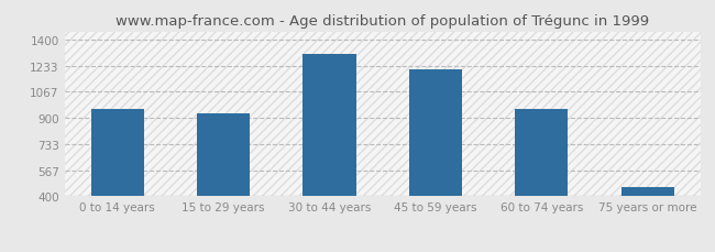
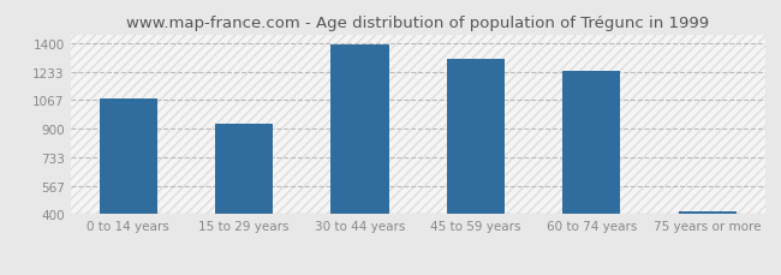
0 to 14 years: 960 -> 1080
30 to 44 years: 1310 -> 1390
45 to 59 years: 1210 -> 1310
60 to 74 years: 960 -> 1240
75 years or more: 460 -> 420
